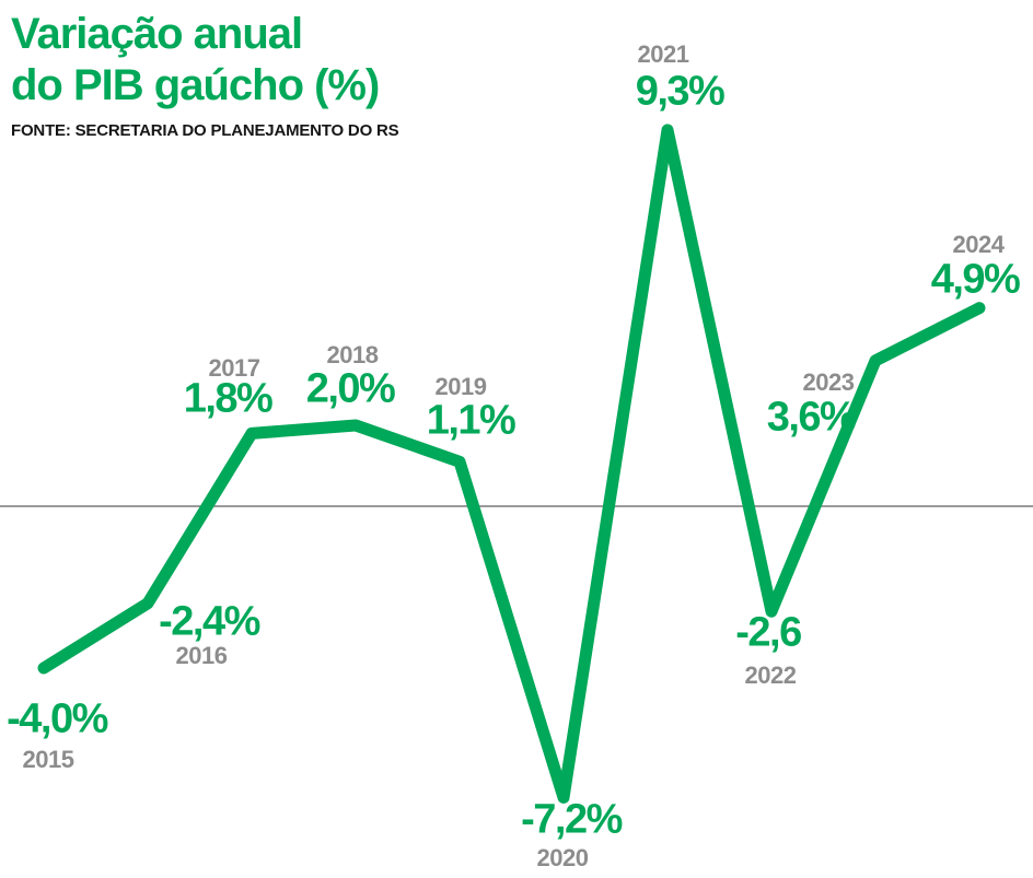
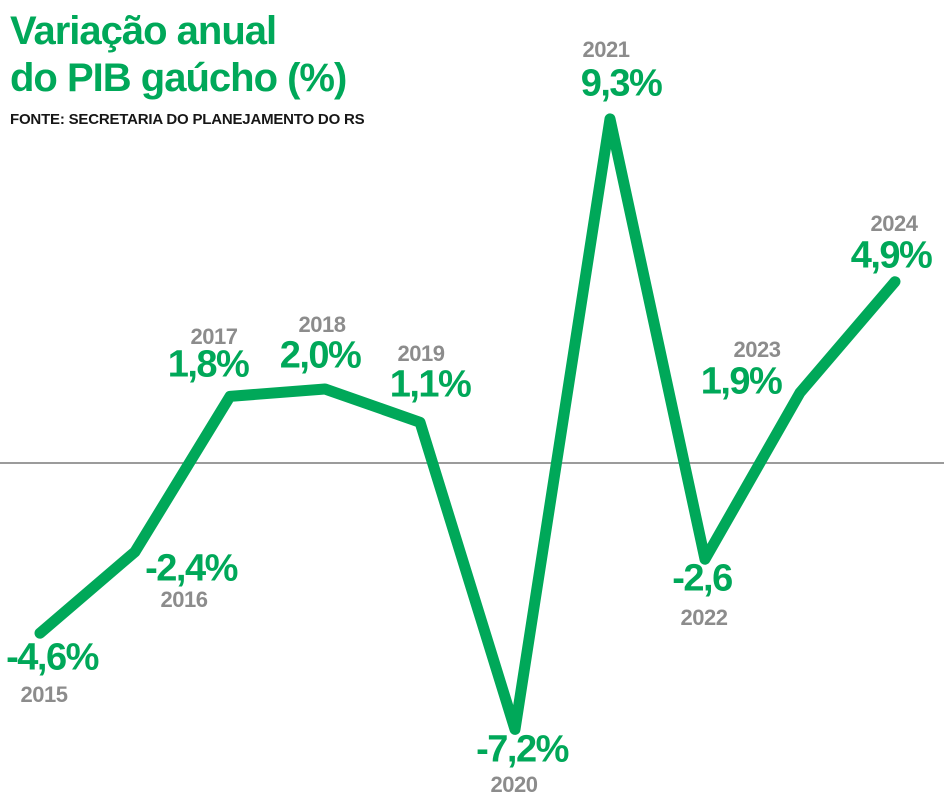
2015: -4,0% -> -4,6%
2023: 3,6% -> 1,9%
